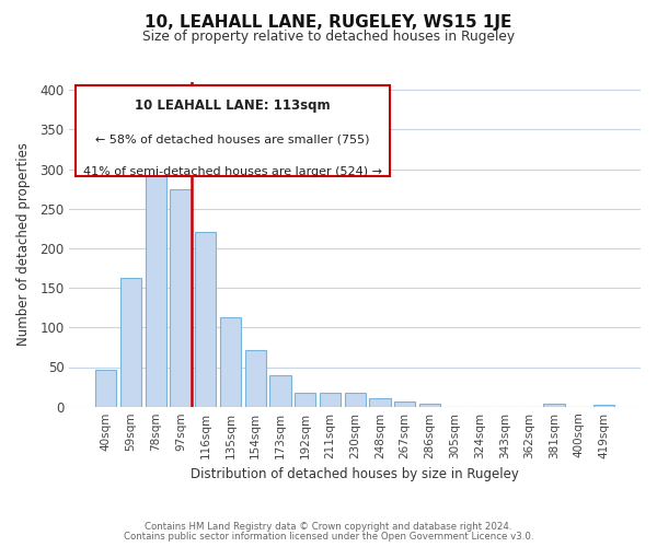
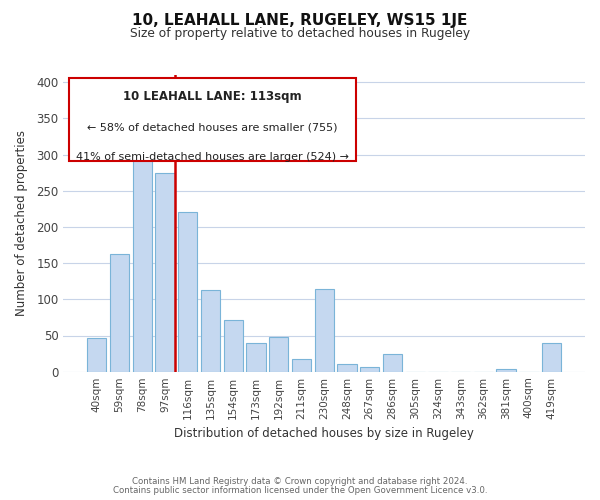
192sqm: 17 -> 48
230sqm: 17 -> 114
286sqm: 4 -> 24
419sqm: 2 -> 40
